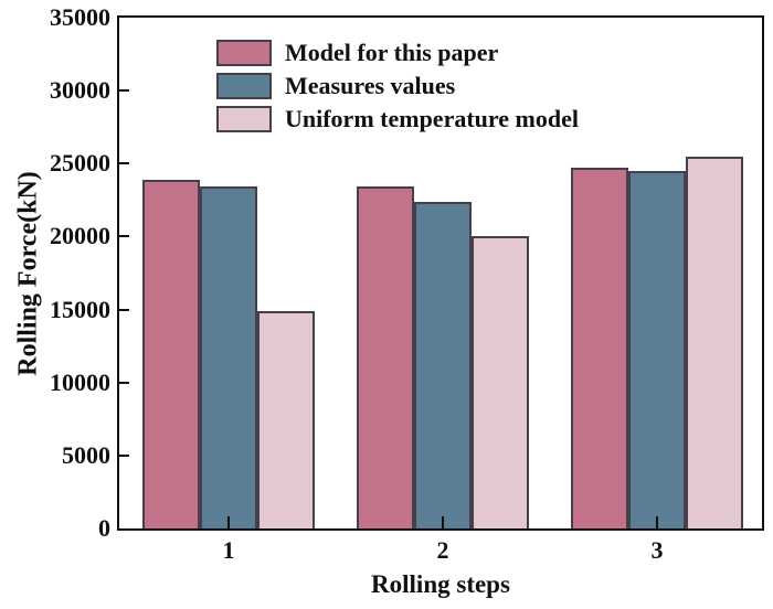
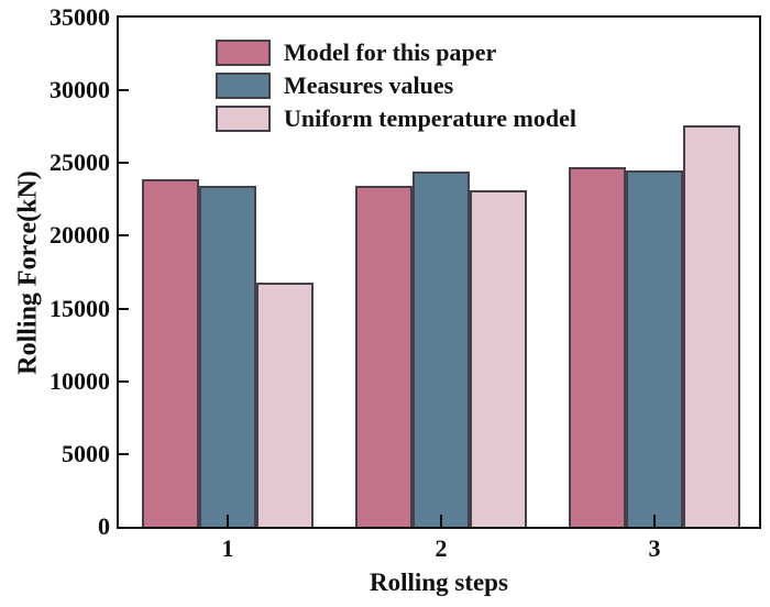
Uniform temperature model/1: 14900 -> 16800
Measures values/2: 22400 -> 24400
Uniform temperature model/2: 20000 -> 23100
Uniform temperature model/3: 25500 -> 27600
